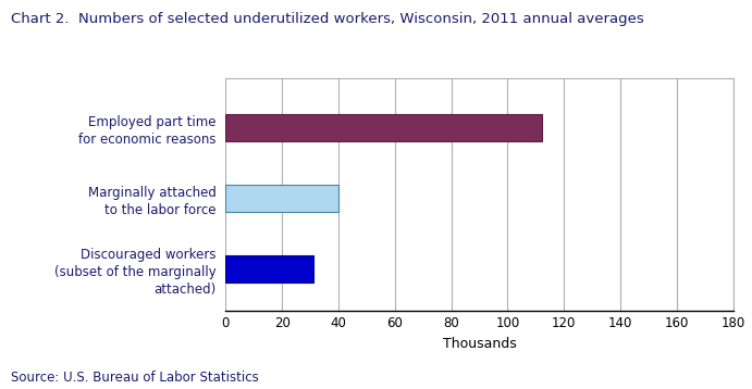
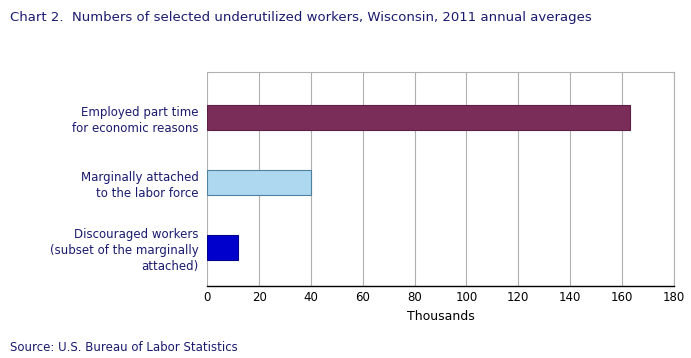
Employed part time for economic reasons: 112 -> 163
Discouraged workers (subset of the marginally attached): 31 -> 12
